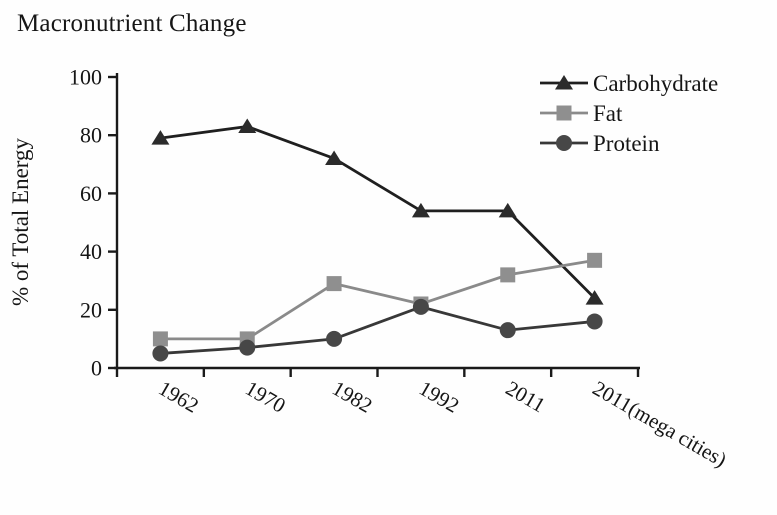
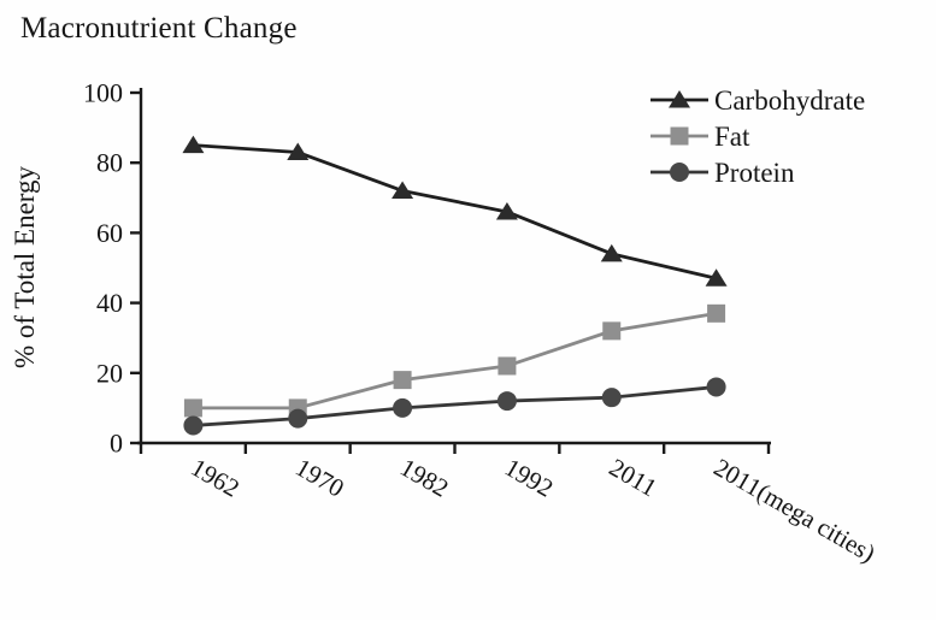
Carbohydrate/1962: 79 -> 85
Fat/1982: 29 -> 18
Carbohydrate/1992: 54 -> 66
Protein/1992: 21 -> 12
Carbohydrate/2011(mega cities): 24 -> 47
